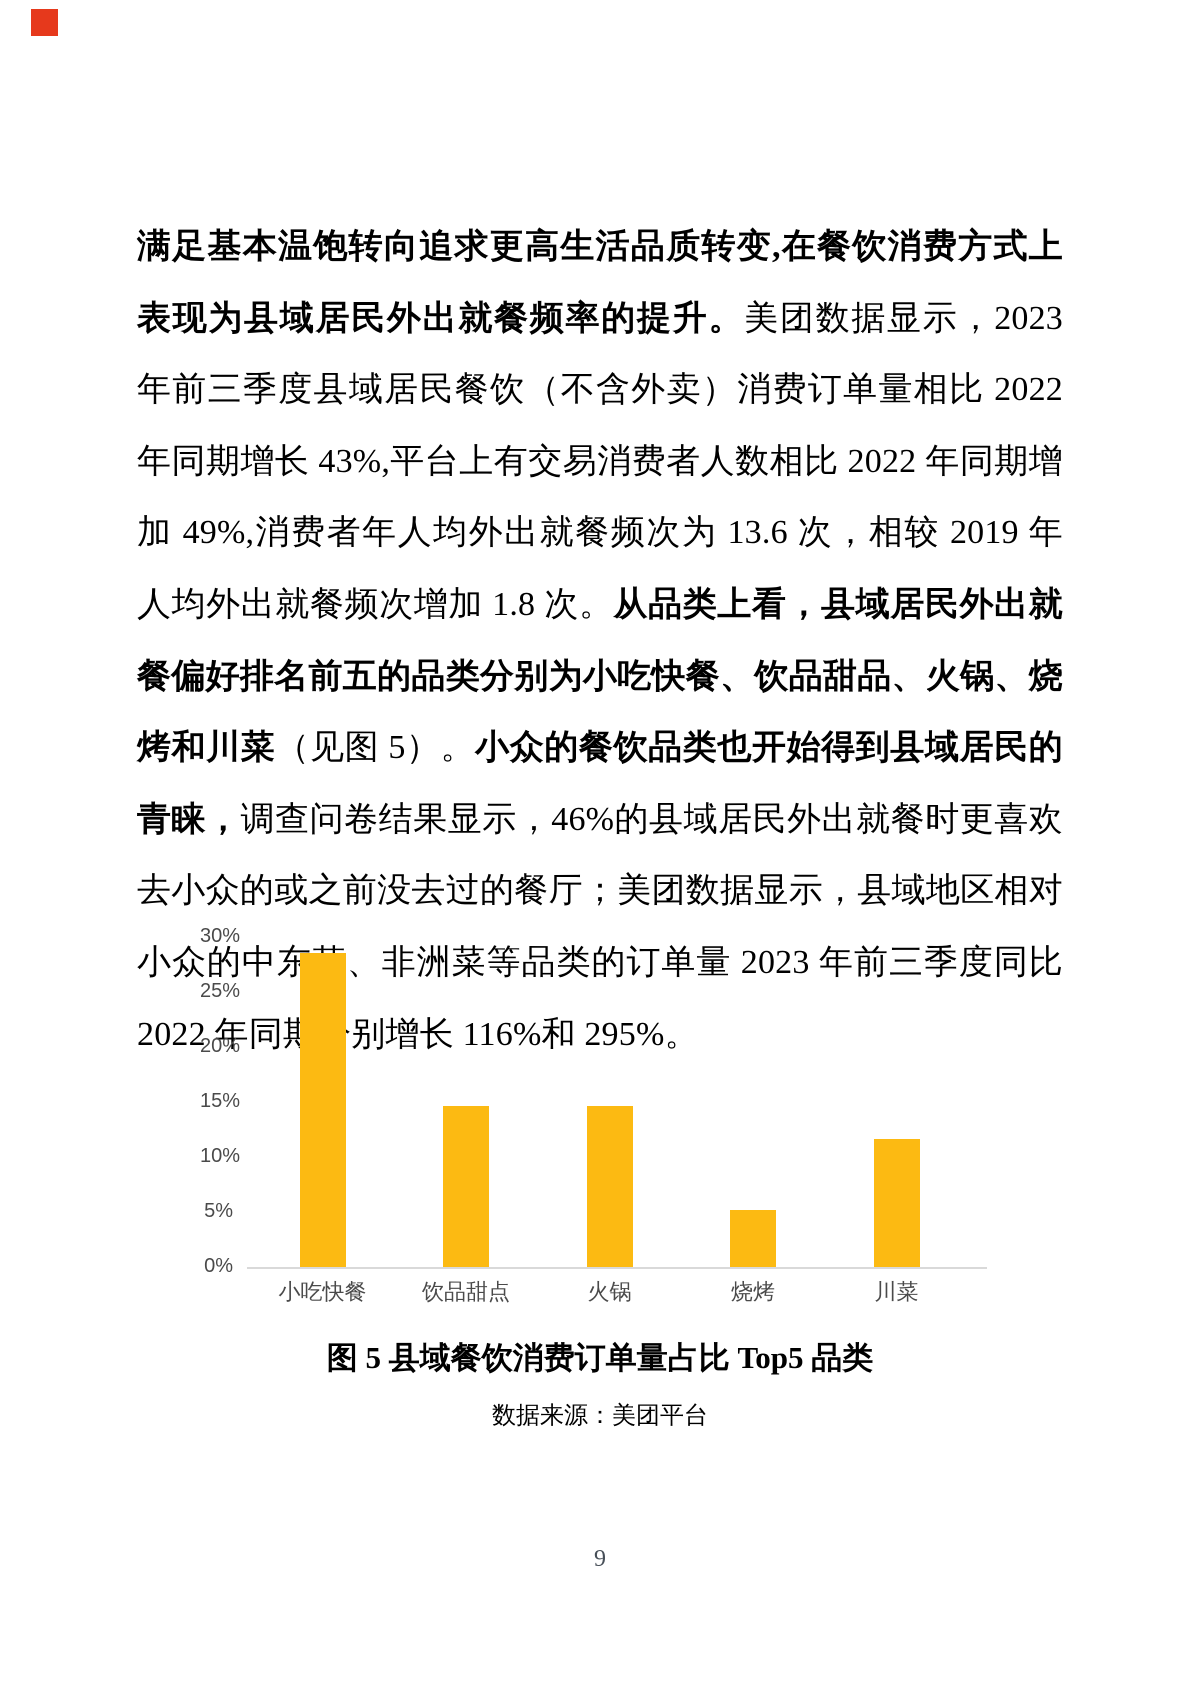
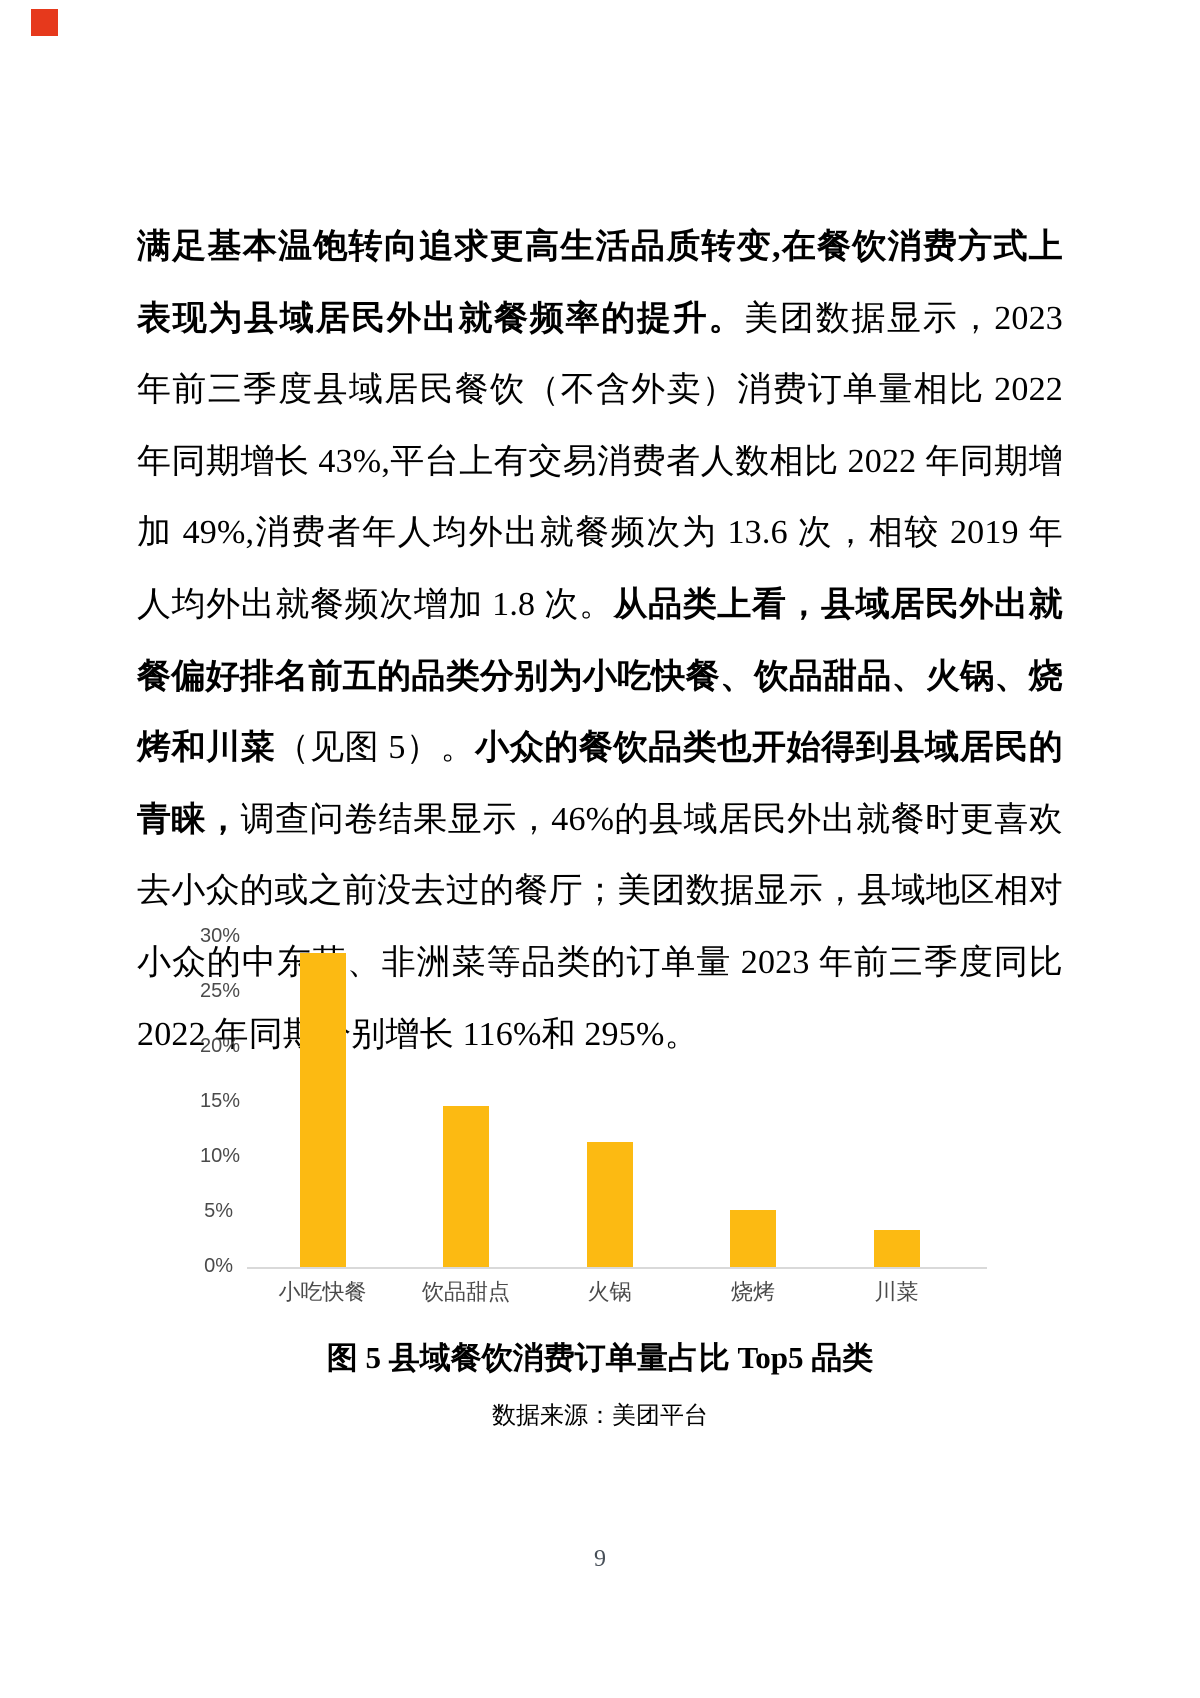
火锅: 14.6% -> 11.4%
川菜: 11.6% -> 3.4%
